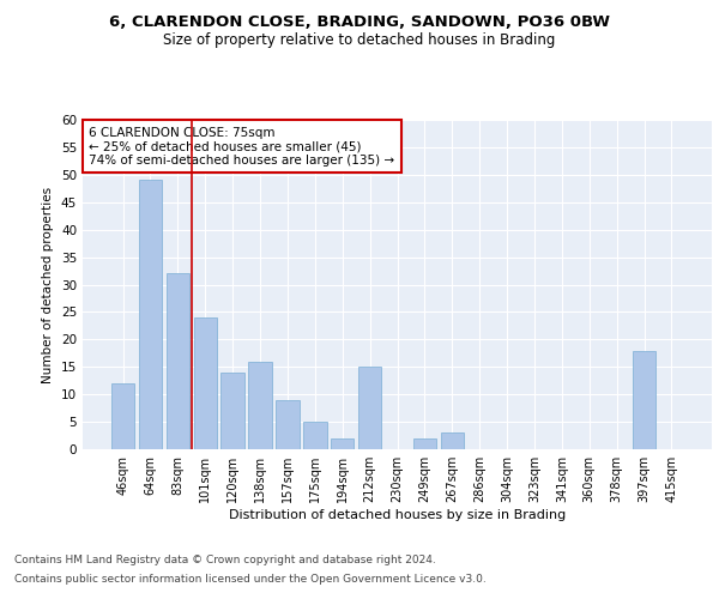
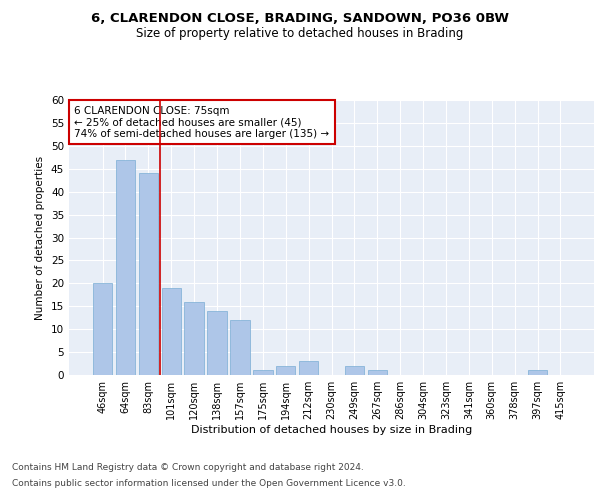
46sqm: 12 -> 20
64sqm: 49 -> 47
83sqm: 32 -> 44
101sqm: 24 -> 19
120sqm: 14 -> 16
138sqm: 16 -> 14
157sqm: 9 -> 12
175sqm: 5 -> 1
212sqm: 15 -> 3
267sqm: 3 -> 1
397sqm: 18 -> 1
